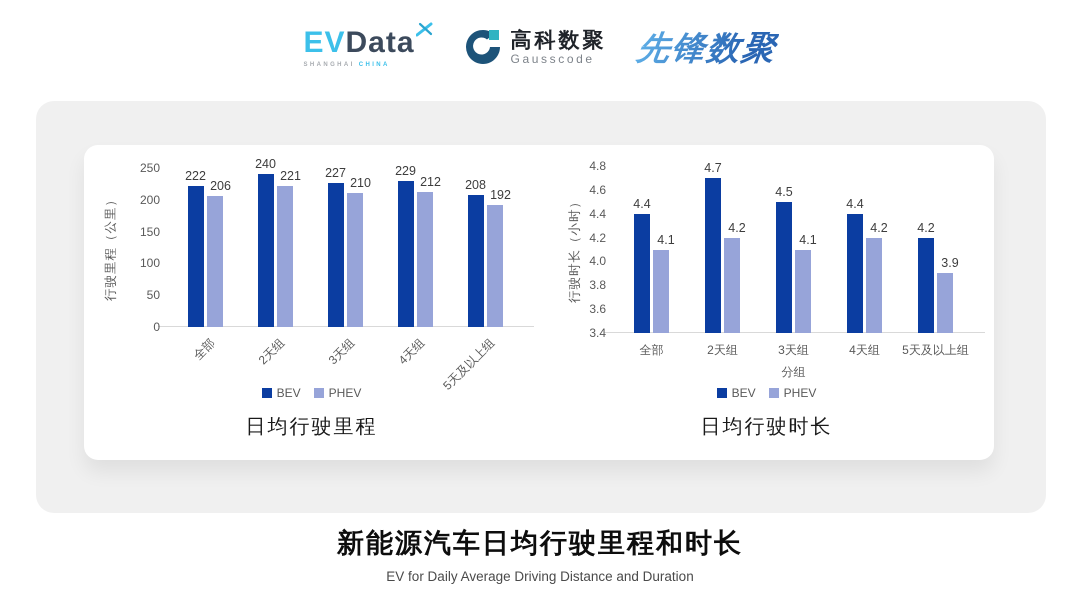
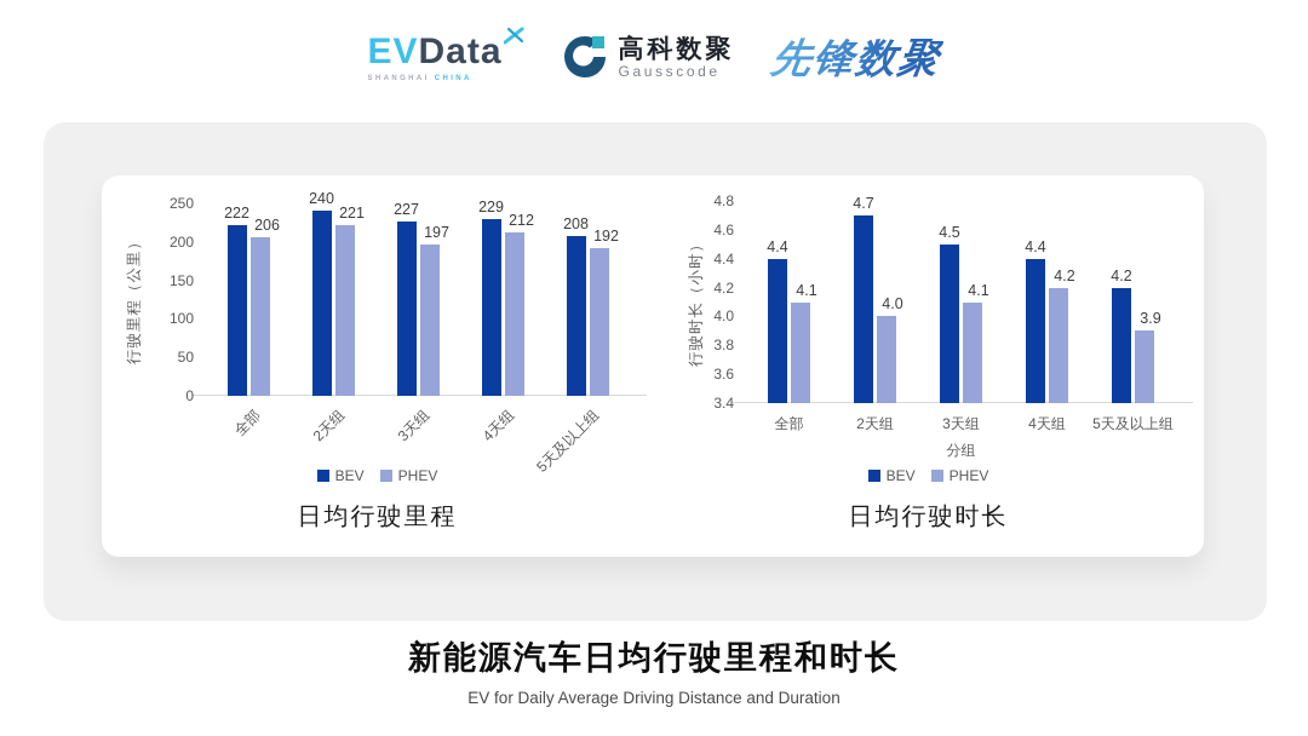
日均行驶里程/PHEV/3天组: 210 -> 197
日均行驶时长/PHEV/2天组: 4.2 -> 4.0
